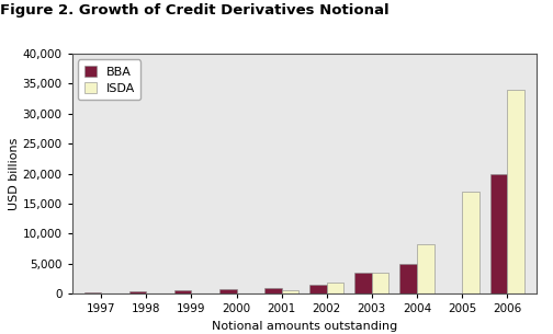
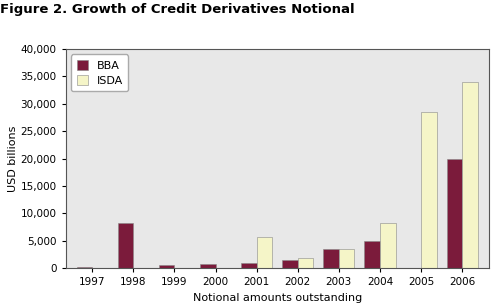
BBA/1998: 400 -> 8,200
ISDA/2001: 700 -> 5,800
ISDA/2005: 17,000 -> 28,400
